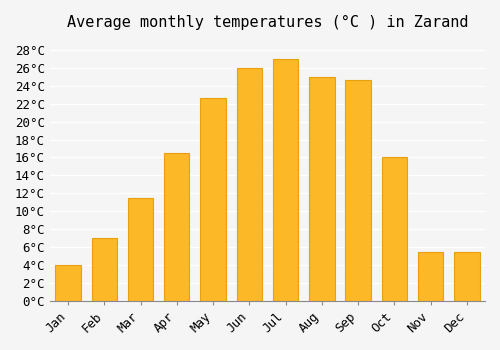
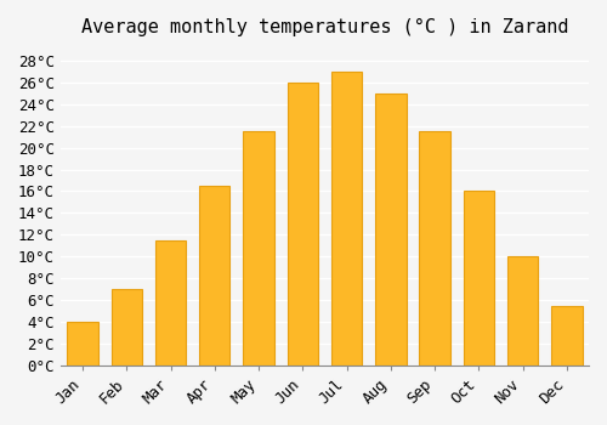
May: 22.6°C -> 21.5°C
Sep: 24.6°C -> 21.5°C
Nov: 5.4°C -> 10.0°C
